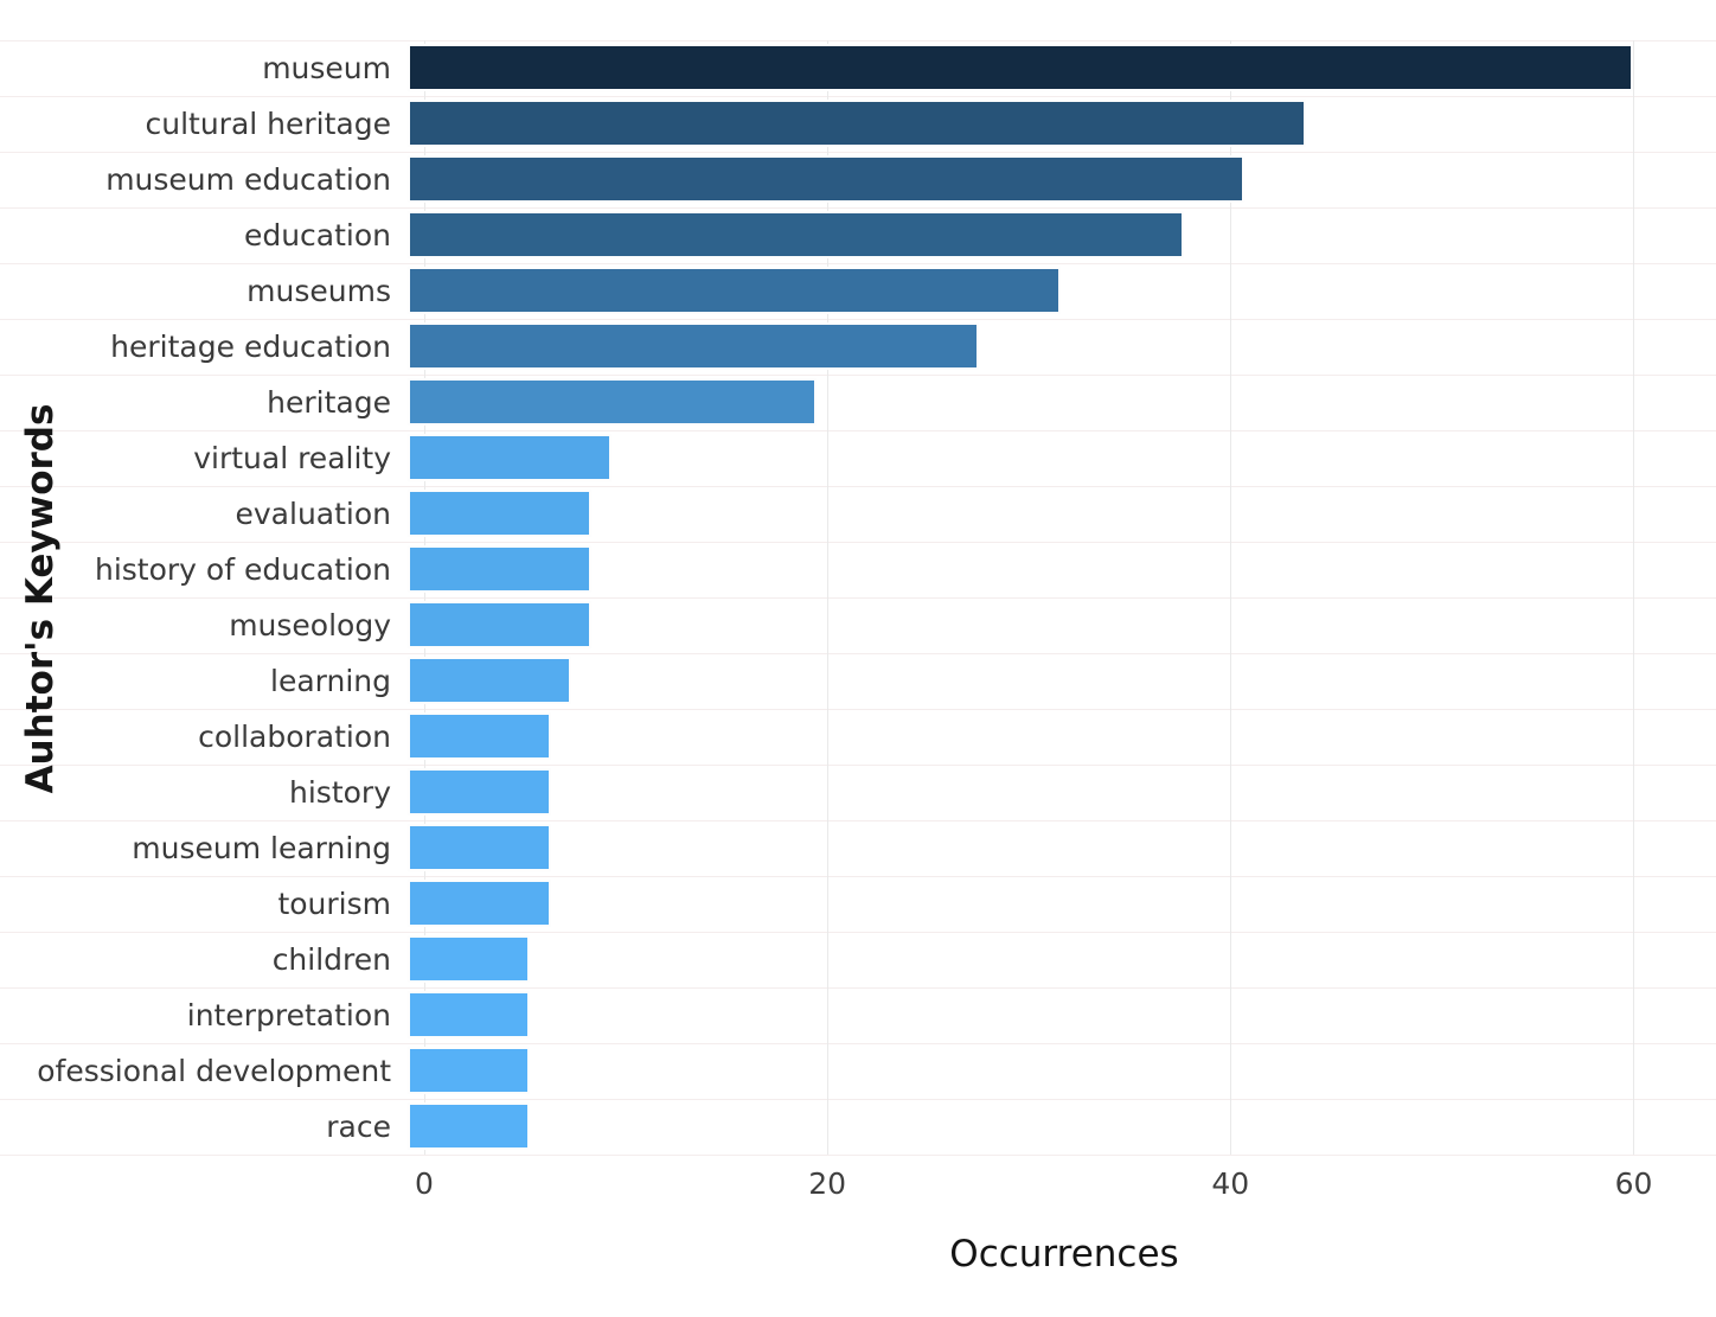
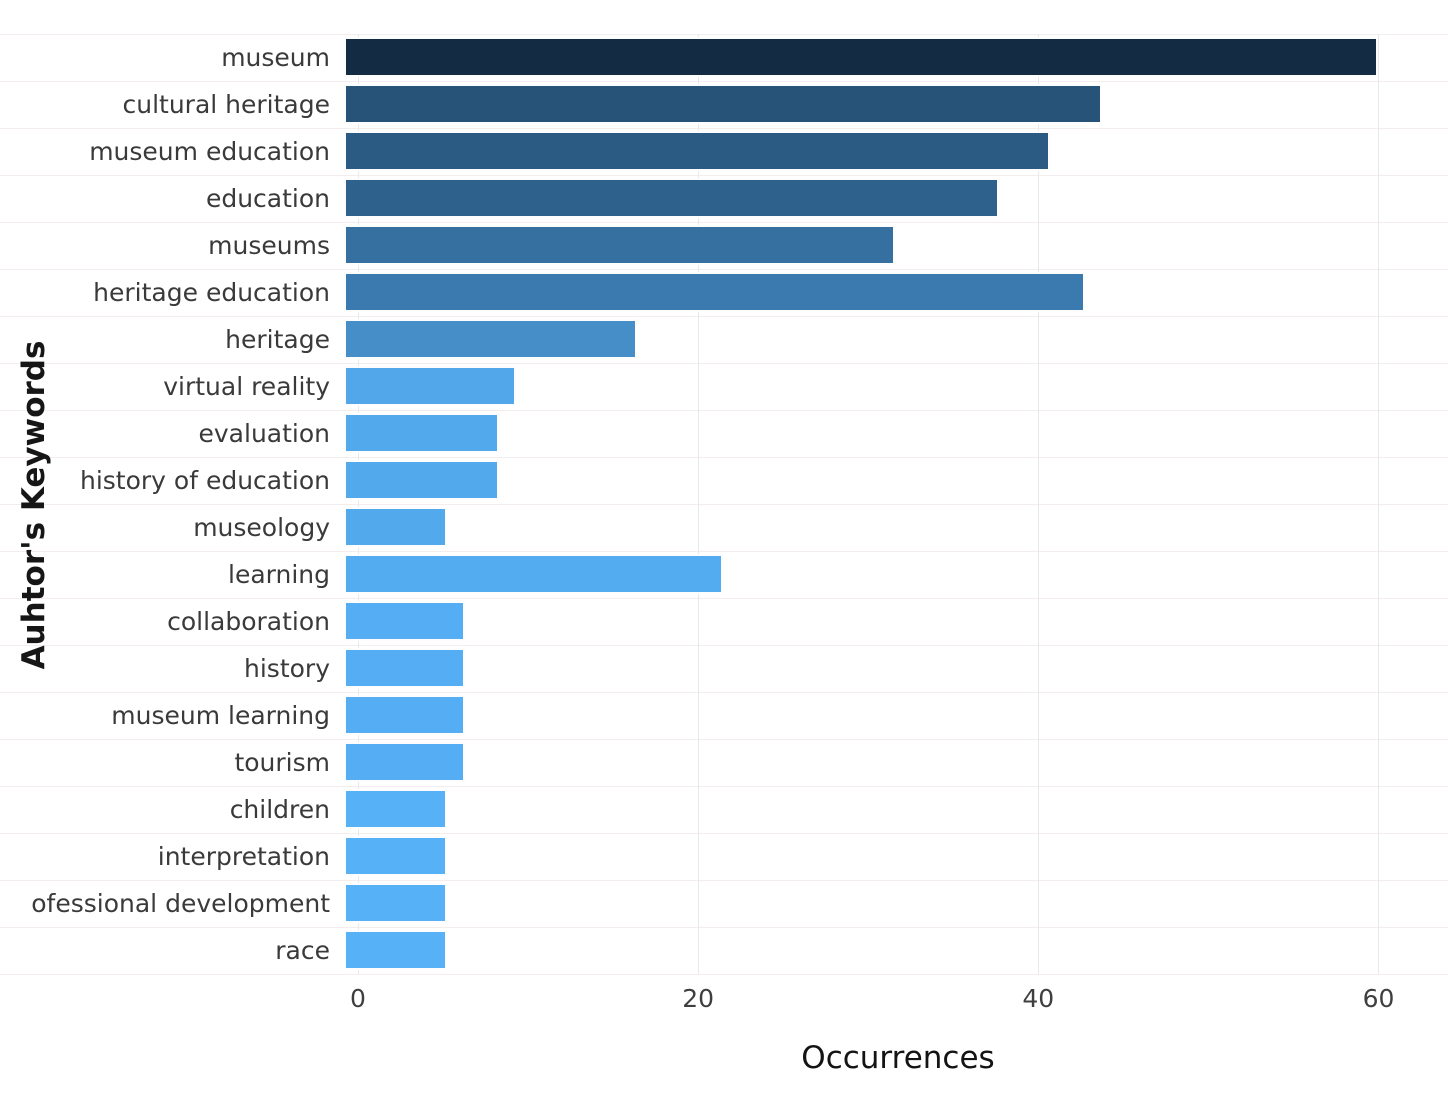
heritage education: 28 -> 43
heritage: 20 -> 17
museology: 9 -> 6
learning: 8 -> 22
